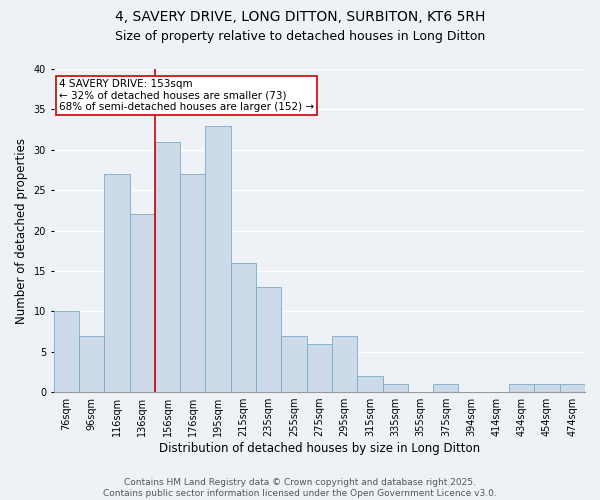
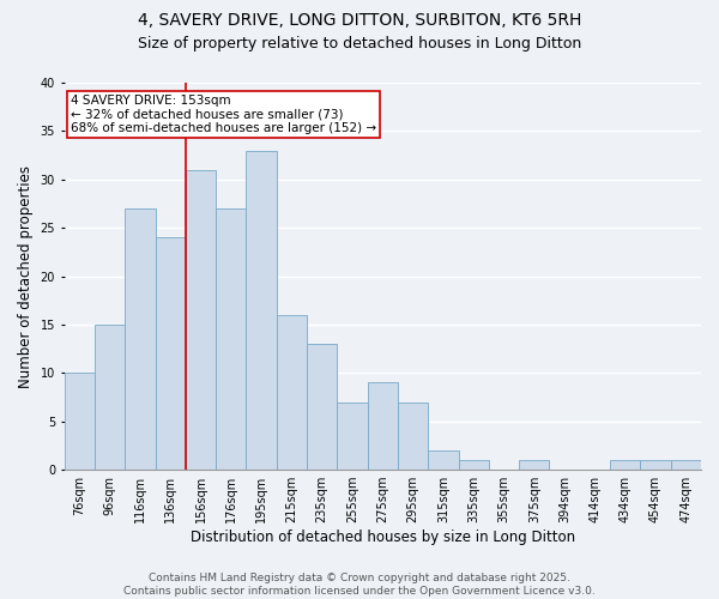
96sqm: 7 -> 15
136sqm: 22 -> 24
275sqm: 6 -> 9
